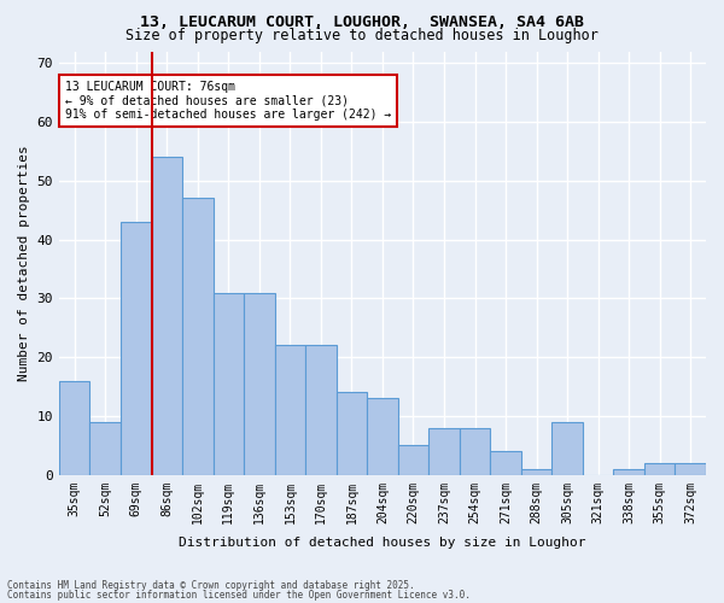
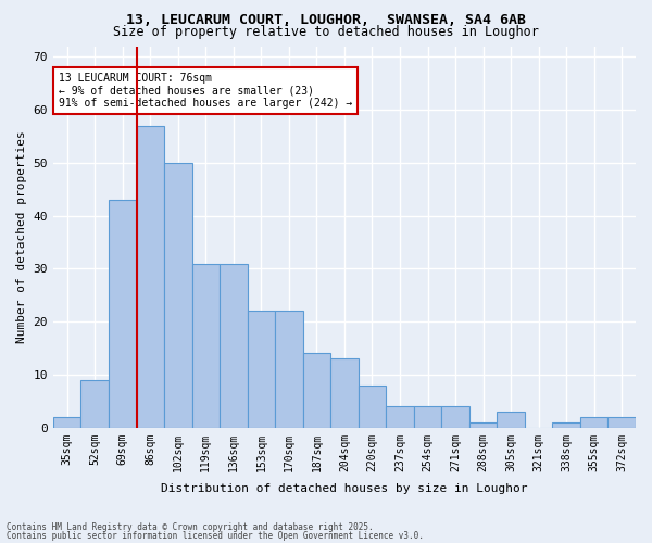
35sqm: 16 -> 2
86sqm: 54 -> 57
102sqm: 47 -> 50
220sqm: 5 -> 8
237sqm: 8 -> 4
254sqm: 8 -> 4
305sqm: 9 -> 3
